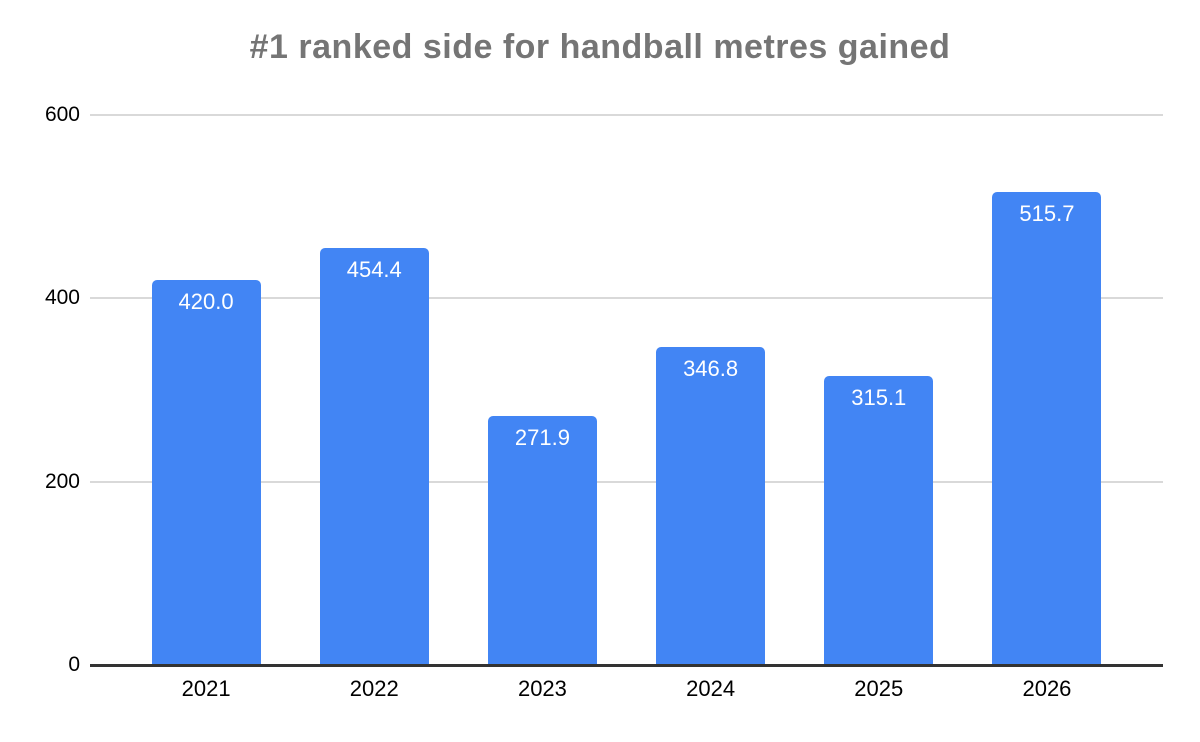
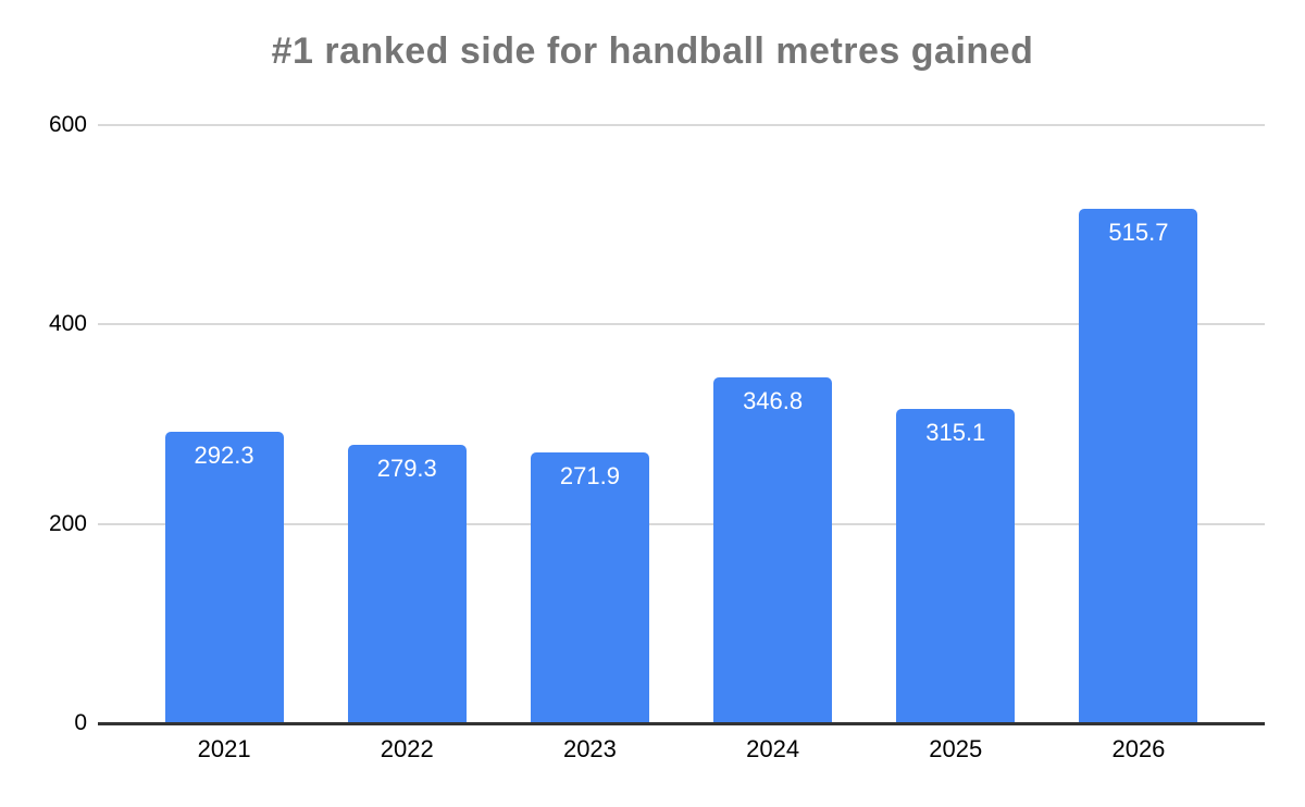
2021: 420.0 -> 292.3
2022: 454.4 -> 279.3
